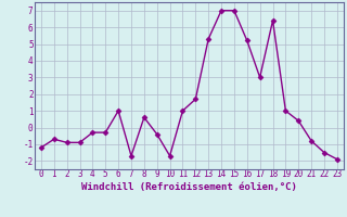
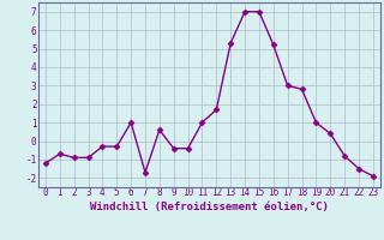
10: -1.7 -> -0.4
18: 6.4 -> 2.8
